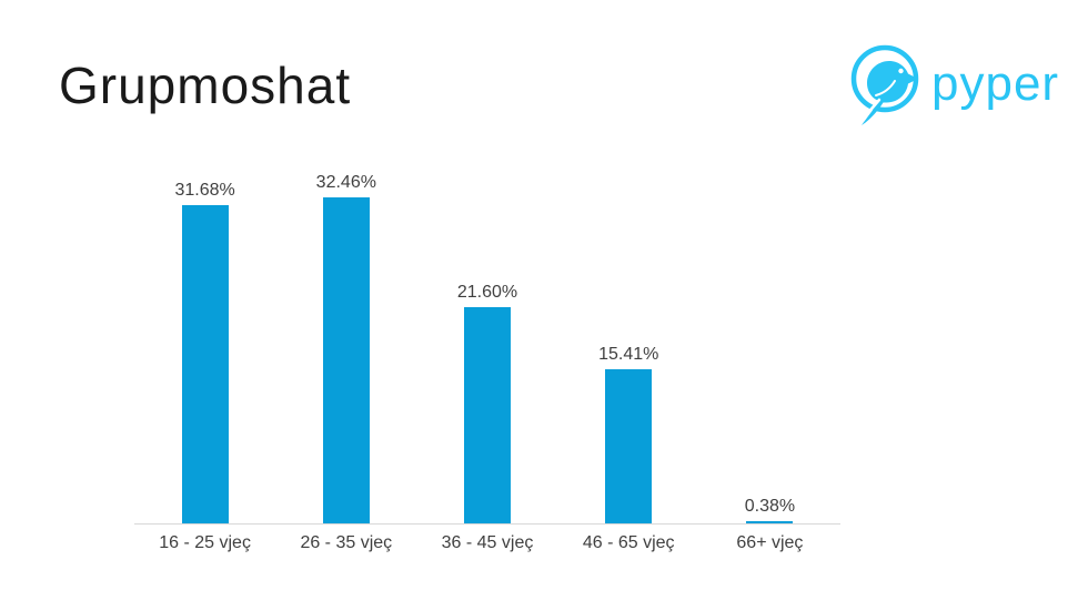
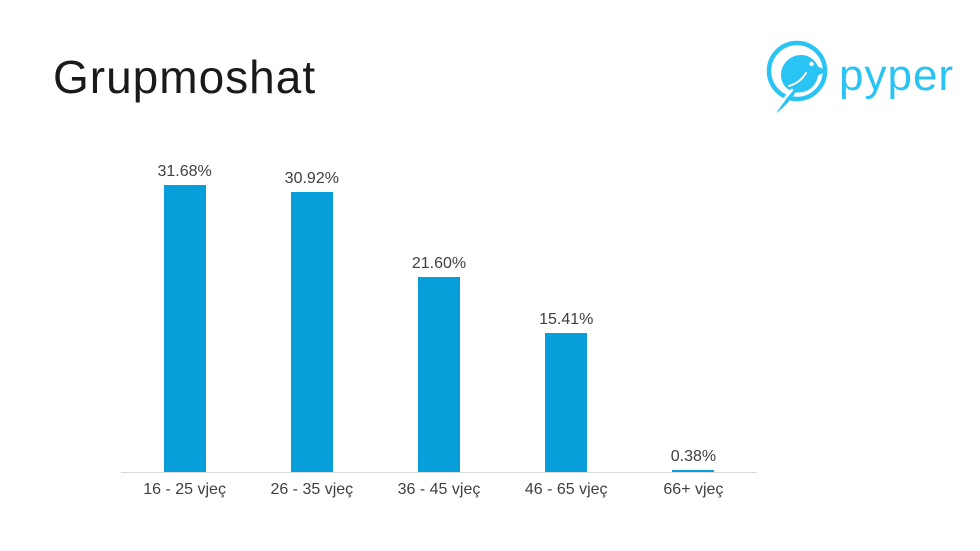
26 - 35 vjeç: 32.46% -> 30.92%
